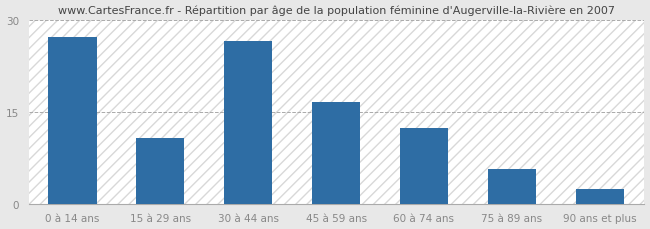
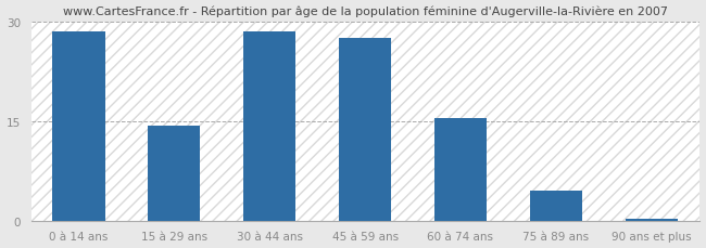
0 à 14 ans: 27.2 -> 28.5
15 à 29 ans: 10.8 -> 14.3
30 à 44 ans: 26.6 -> 28.5
45 à 59 ans: 16.6 -> 27.5
60 à 74 ans: 12.4 -> 15.5
75 à 89 ans: 5.6 -> 4.5
90 ans et plus: 2.4 -> 0.3
